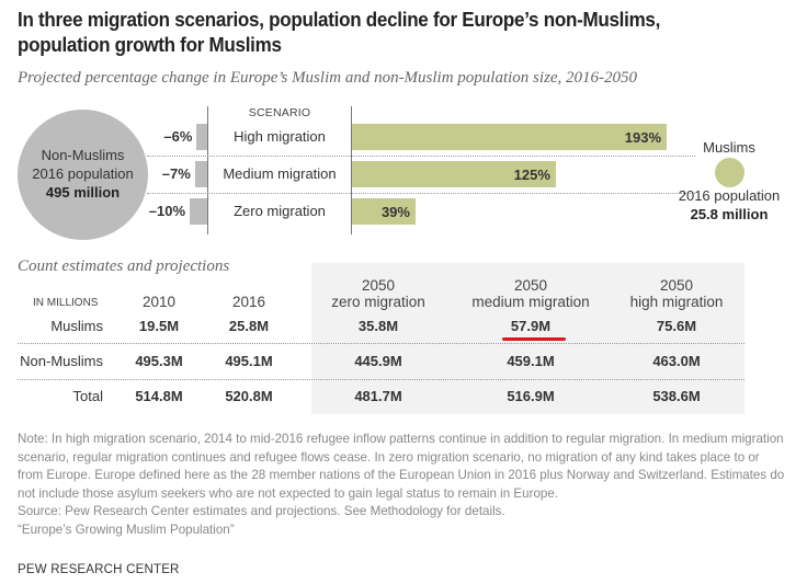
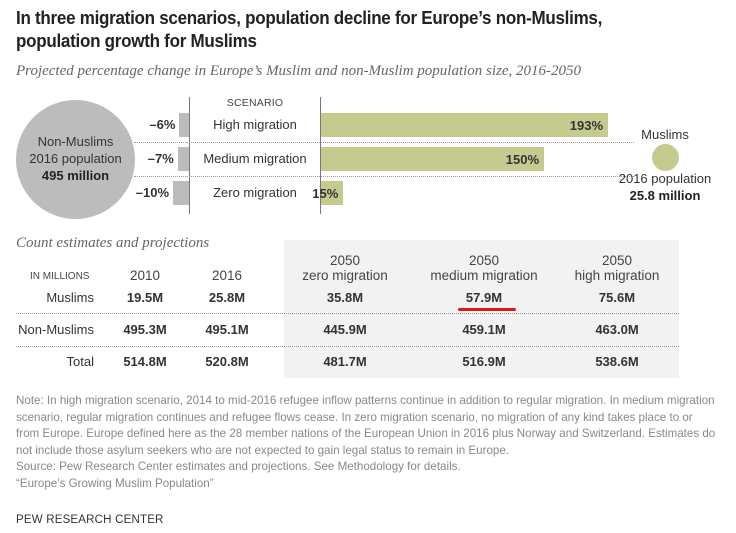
Muslims/Medium migration: 125% -> 150%
Muslims/Zero migration: 39% -> 15%
